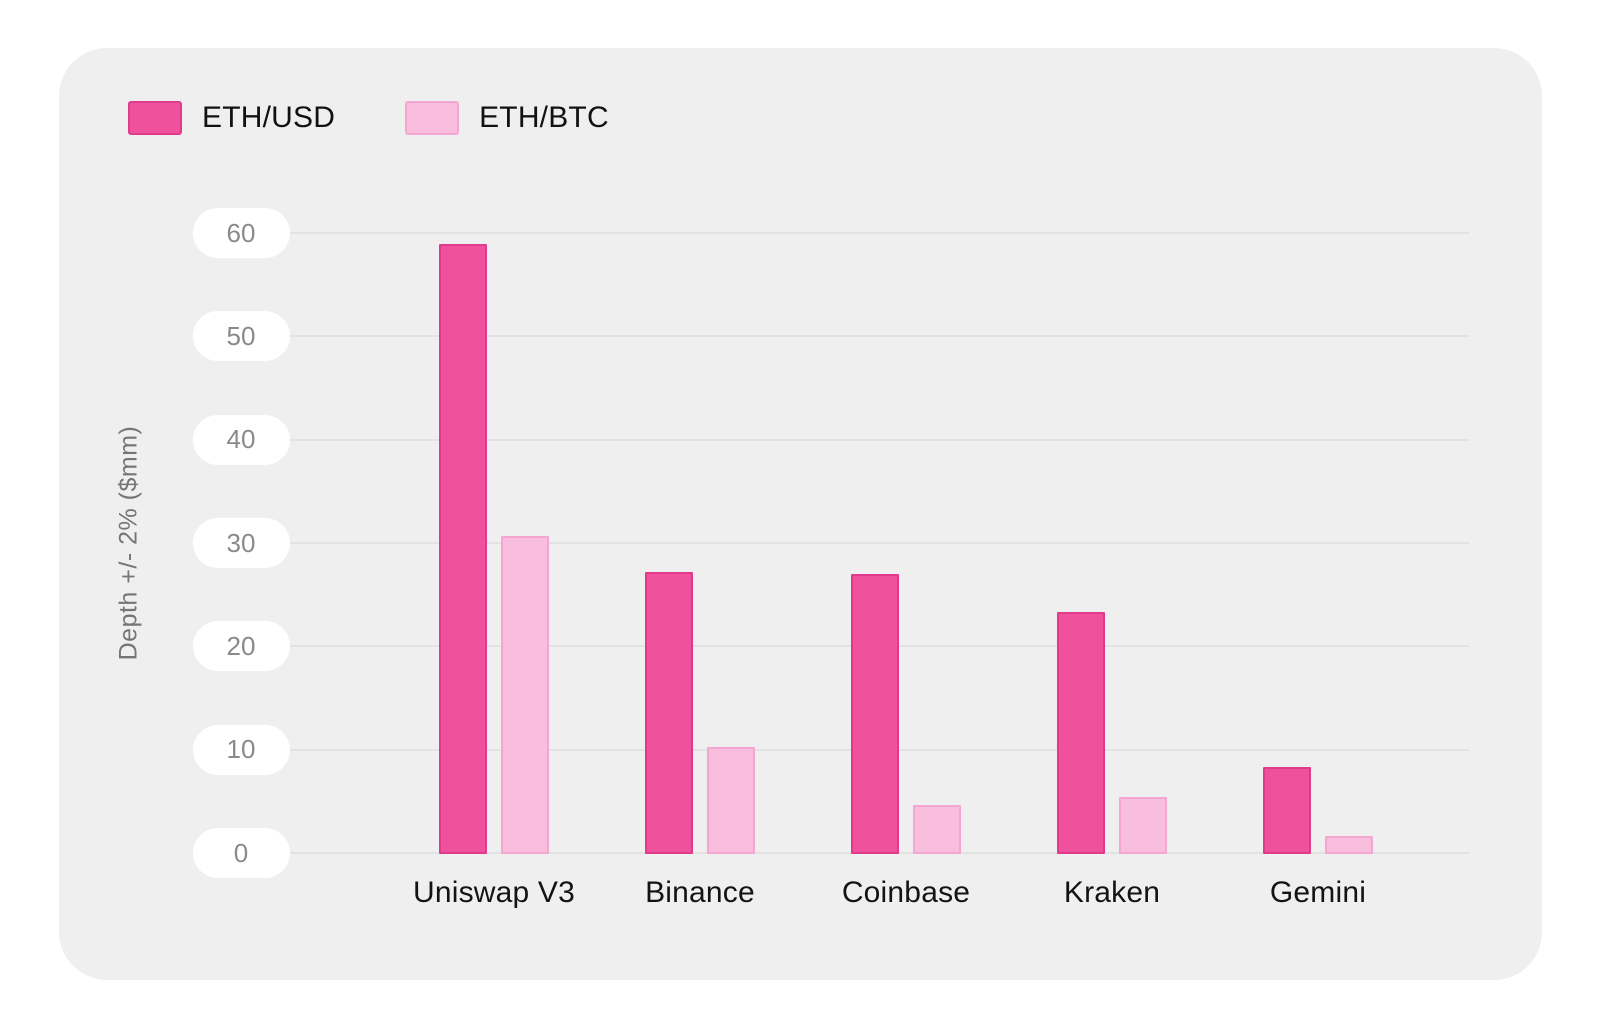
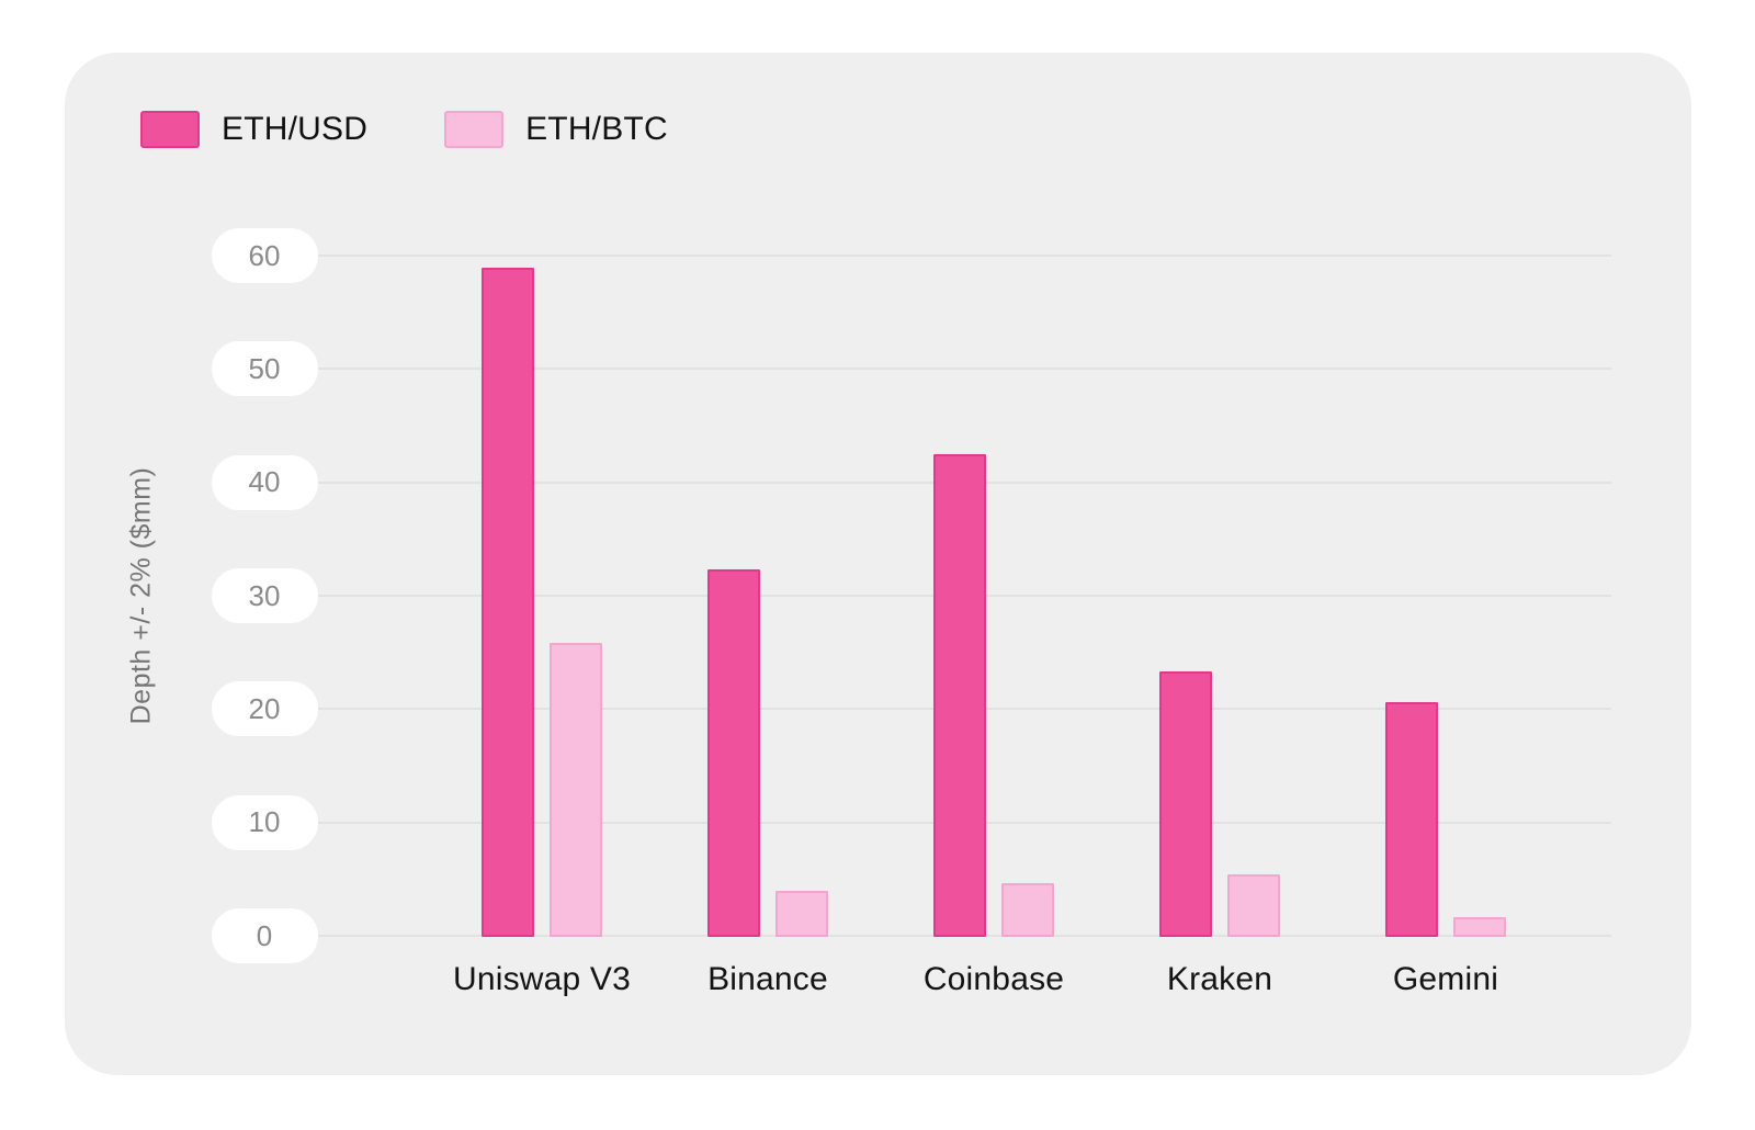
ETH/BTC/Uniswap V3: 30.8 -> 25.9
ETH/USD/Binance: 27.3 -> 32.4
ETH/BTC/Binance: 10.4 -> 4.1
ETH/USD/Coinbase: 27.1 -> 42.6
ETH/USD/Gemini: 8.4 -> 20.7
